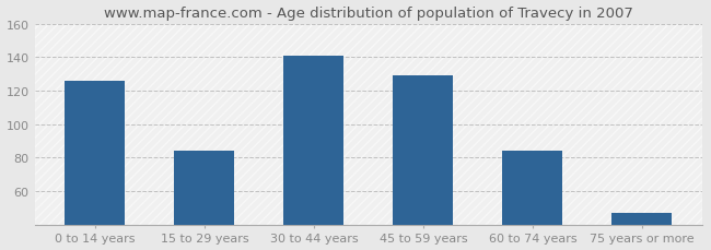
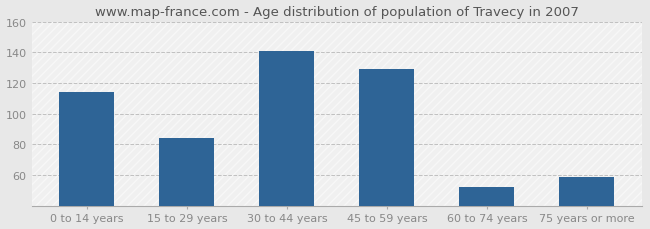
0 to 14 years: 126 -> 114
60 to 74 years: 84 -> 52
75 years or more: 47 -> 59
